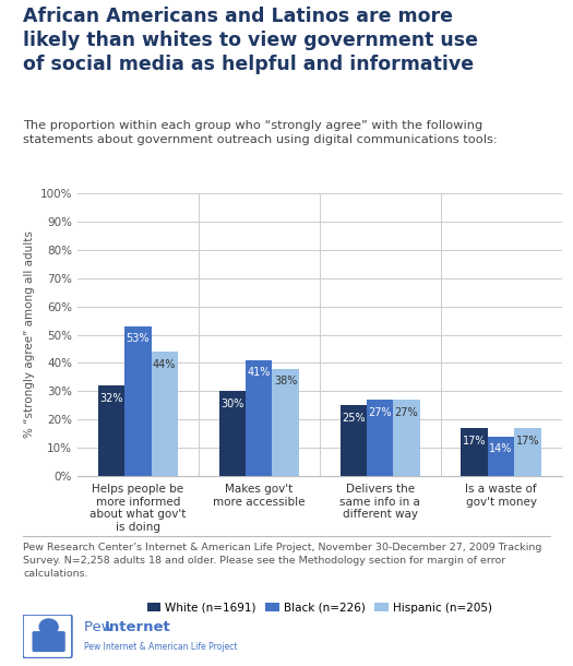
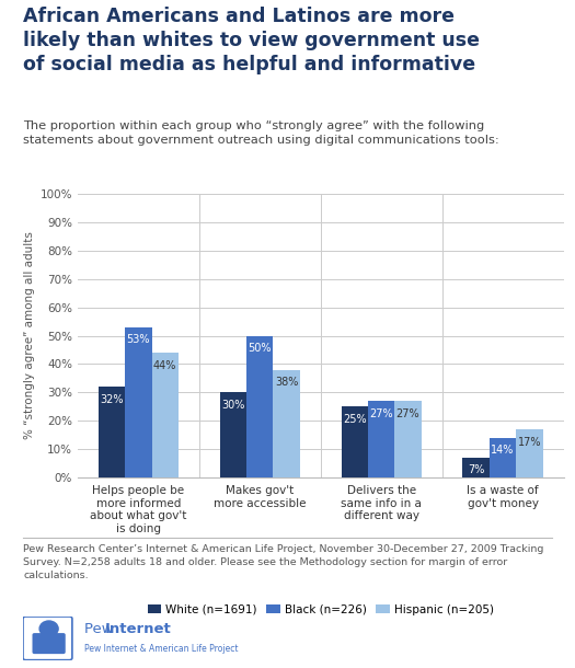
Black (n=226)/Makes gov't more accessible: 41% -> 50%
White (n=1691)/Is a waste of gov't money: 17% -> 7%
